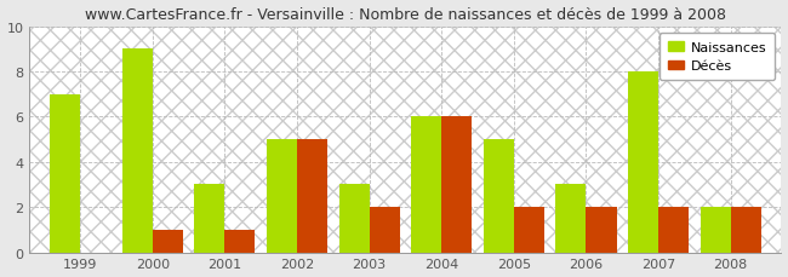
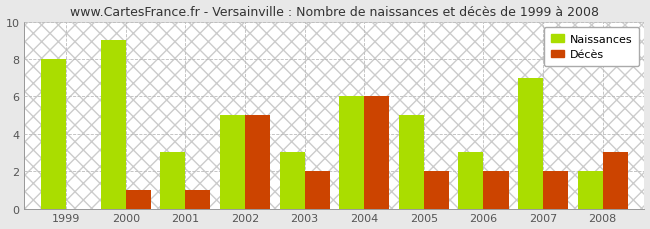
Naissances/1999: 7 -> 8
Naissances/2007: 8 -> 7
Décès/2008: 2 -> 3
